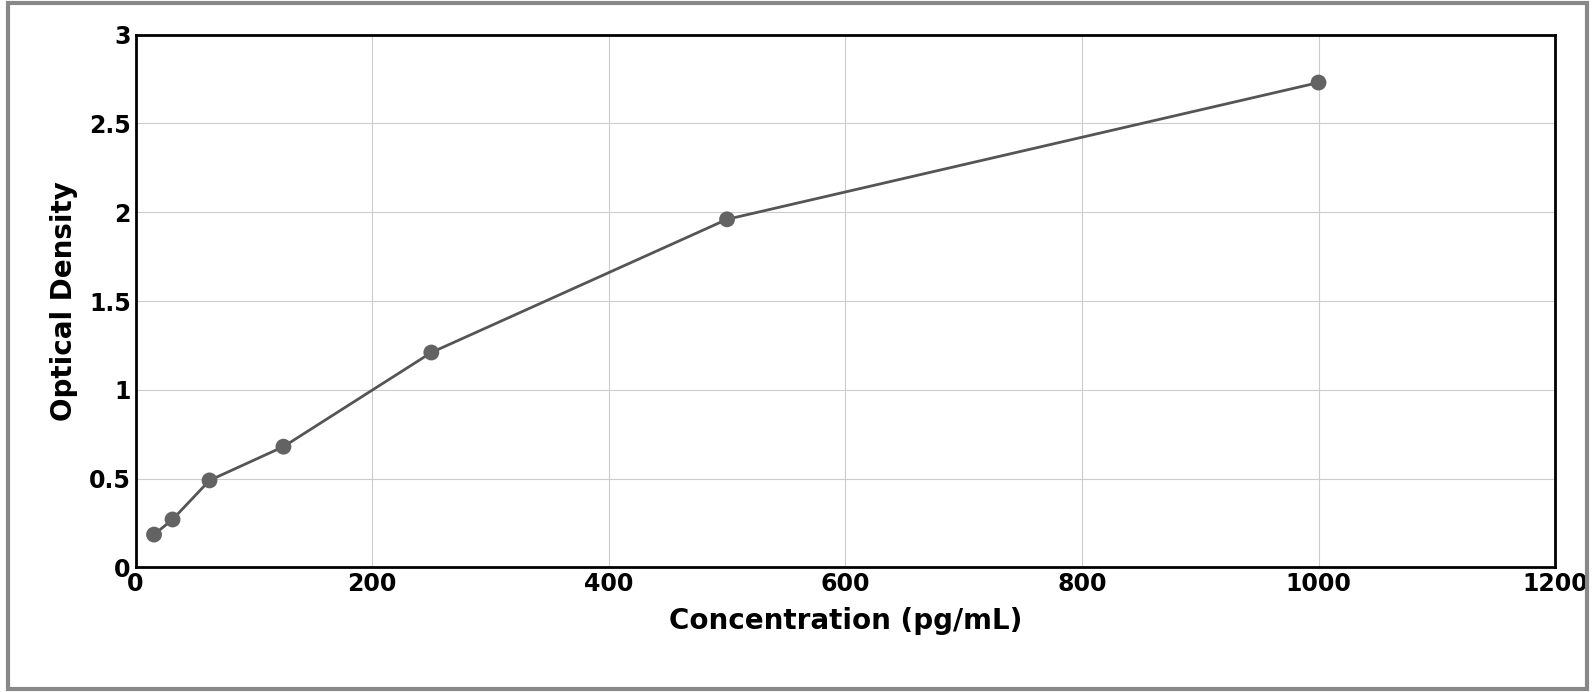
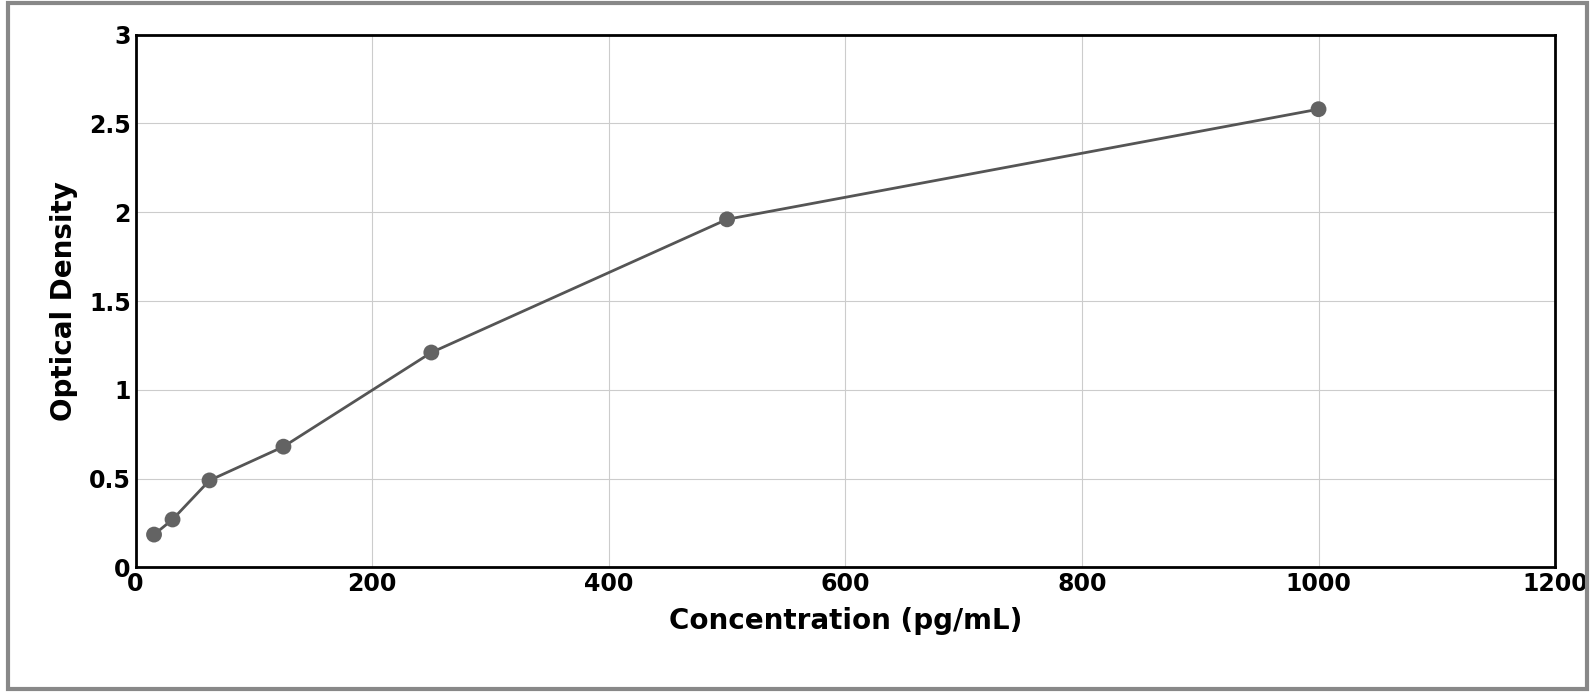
1000: 2.73 -> 2.58
